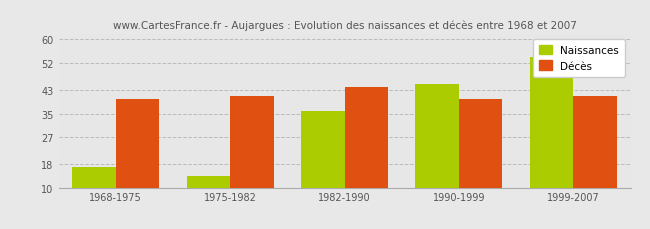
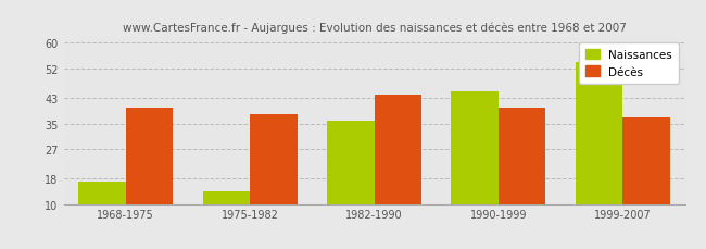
Décès/1975-1982: 41 -> 38
Décès/1999-2007: 41 -> 37
